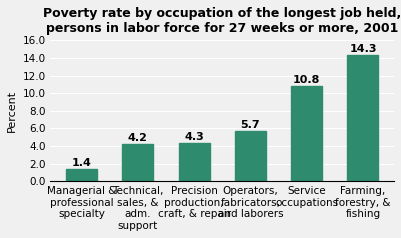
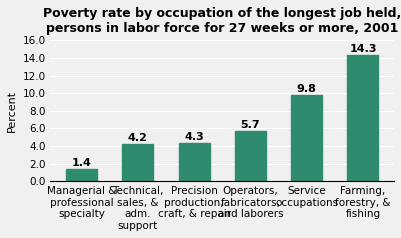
Service occupations: 10.8 -> 9.8
